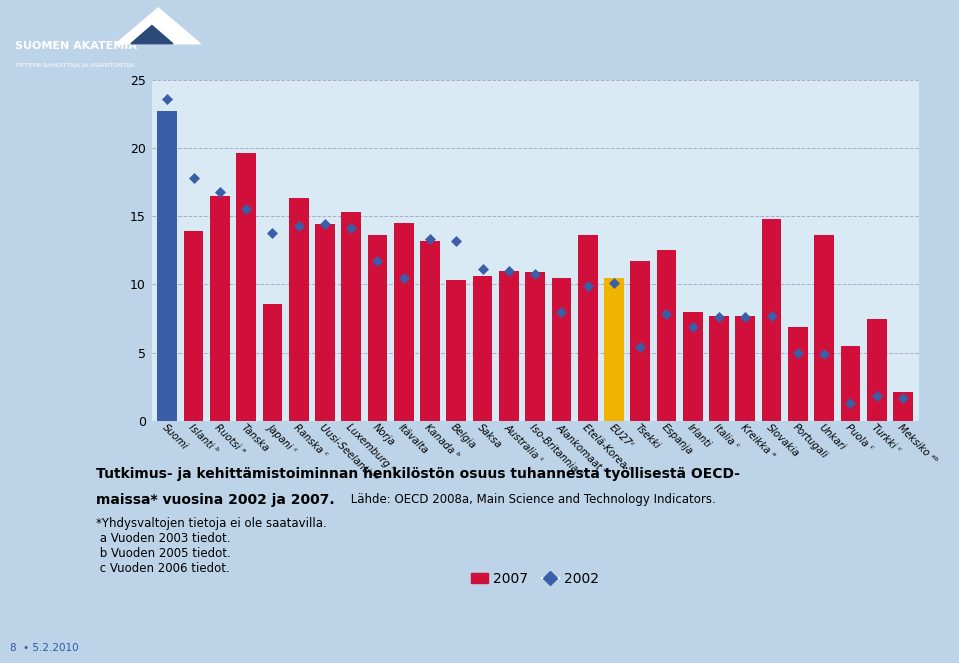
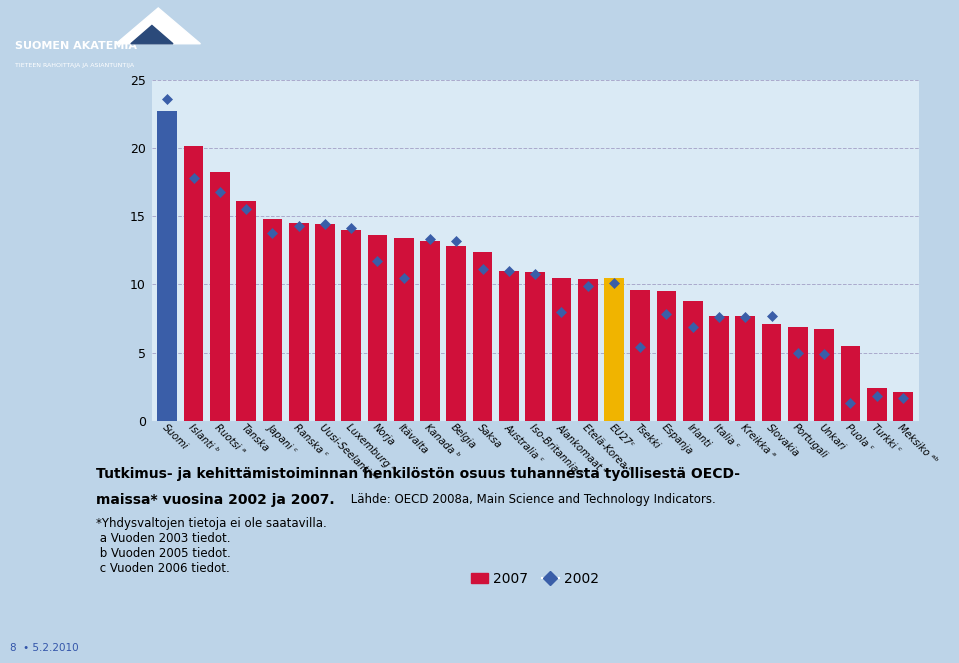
Islanti ᵇ: 13.9 -> 20.1
Ruotsi ᵃ: 16.5 -> 18.2
Tanska: 19.6 -> 16.1
Japani ᶜ: 8.6 -> 14.8
Ranska ᶜ: 16.3 -> 14.5
Luxemburg ᵃ: 15.3 -> 14.0
Itävalta: 14.5 -> 13.4
Belgia: 10.3 -> 12.8
Saksa: 10.6 -> 12.4
Etelä-Korea ᶜ: 13.6 -> 10.4
Tsekki: 11.7 -> 9.6
Espanja: 12.5 -> 9.5
Irlanti: 8.0 -> 8.8
Slovakia: 14.8 -> 7.1
Unkari: 13.6 -> 6.7
Turkki ᶜ: 7.5 -> 2.4
